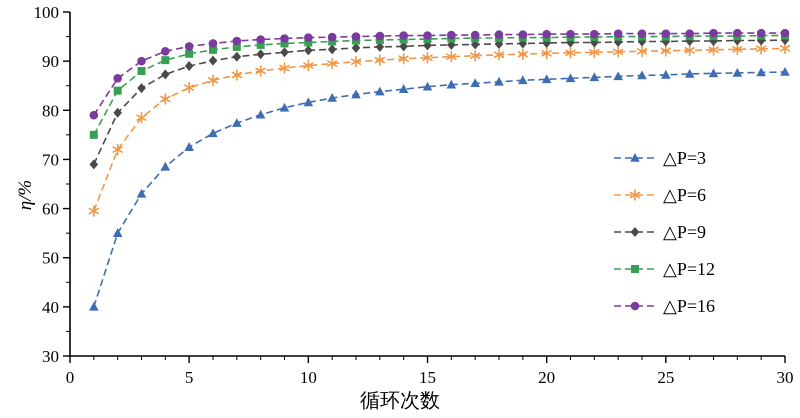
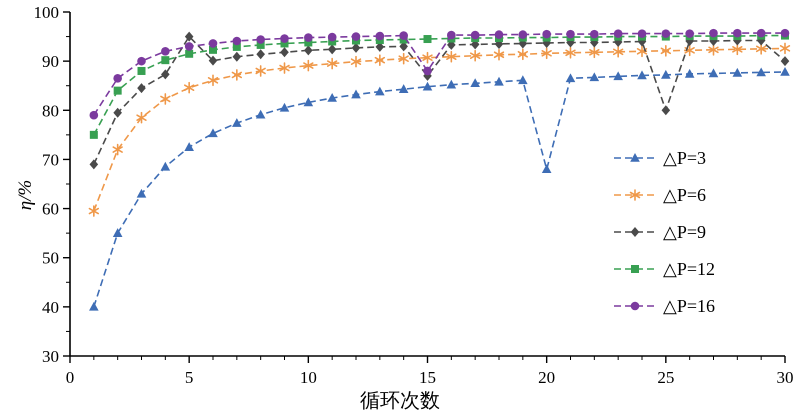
△P=9/5: 89 -> 95
△P=9/15: 93 -> 87
△P=16/15: 95 -> 88
△P=3/20: 86 -> 68
△P=9/25: 94 -> 80
△P=9/30: 94 -> 90
